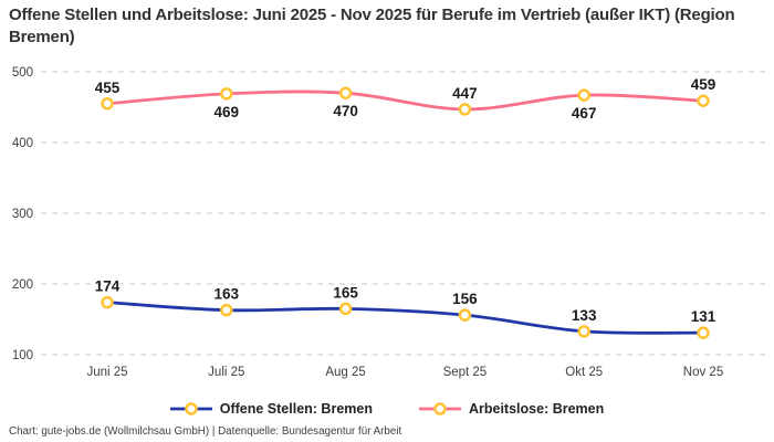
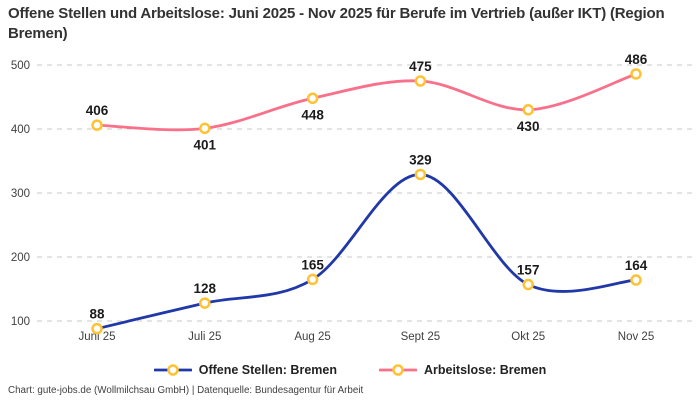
Offene Stellen: Bremen/Juni 25: 174 -> 88
Arbeitslose: Bremen/Juni 25: 455 -> 406
Offene Stellen: Bremen/Juli 25: 163 -> 128
Arbeitslose: Bremen/Juli 25: 469 -> 401
Arbeitslose: Bremen/Aug 25: 470 -> 448
Offene Stellen: Bremen/Sept 25: 156 -> 329
Arbeitslose: Bremen/Sept 25: 447 -> 475
Offene Stellen: Bremen/Okt 25: 133 -> 157
Arbeitslose: Bremen/Okt 25: 467 -> 430
Offene Stellen: Bremen/Nov 25: 131 -> 164
Arbeitslose: Bremen/Nov 25: 459 -> 486
